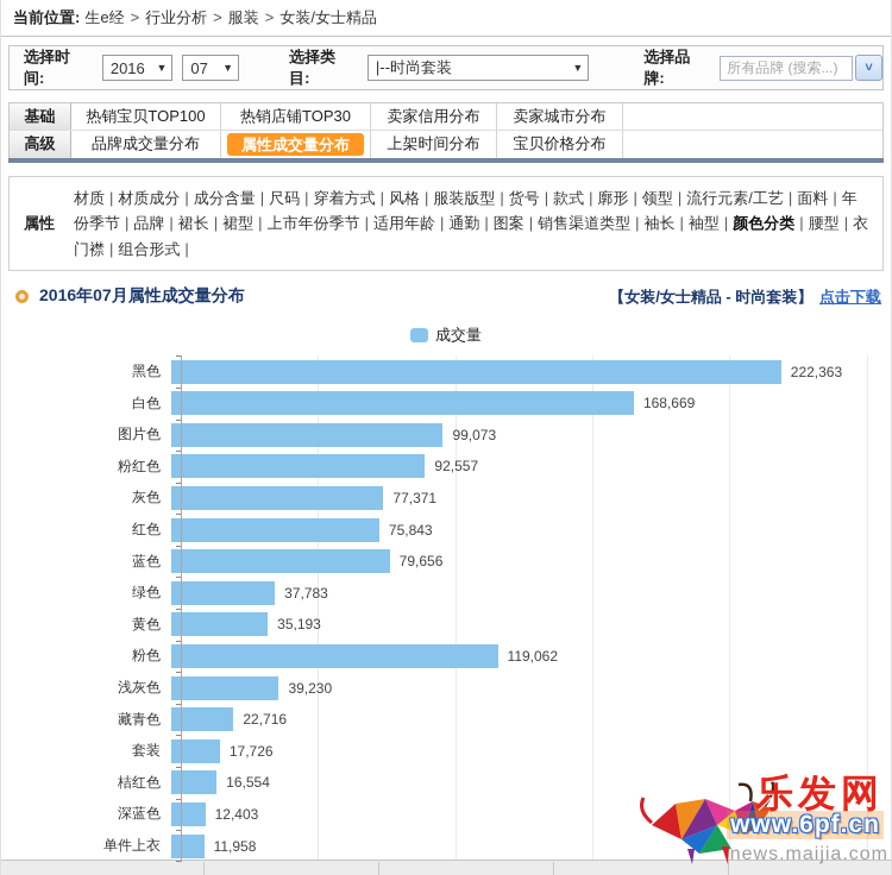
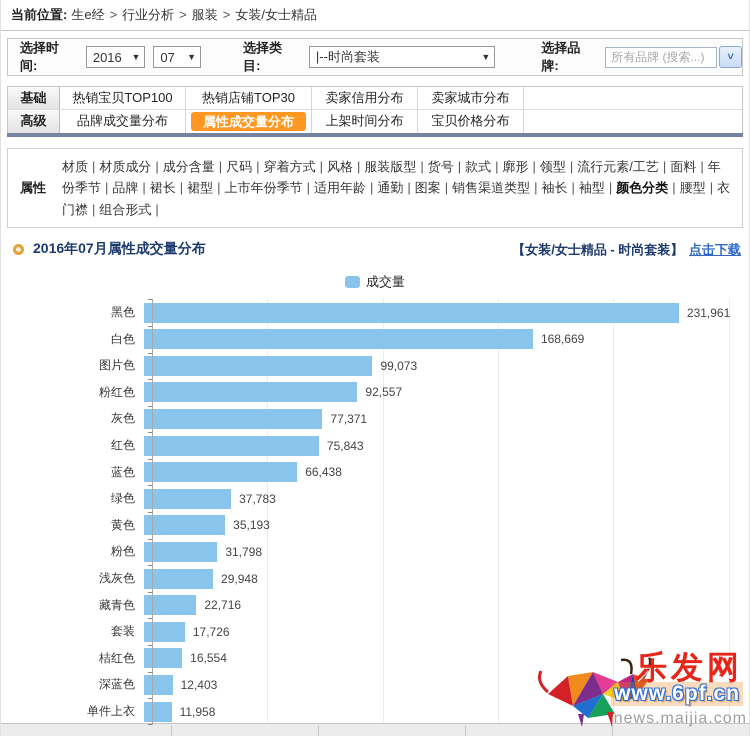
黑色: 222,363 -> 231,961
蓝色: 79,656 -> 66,438
粉色: 119,062 -> 31,798
浅灰色: 39,230 -> 29,948
